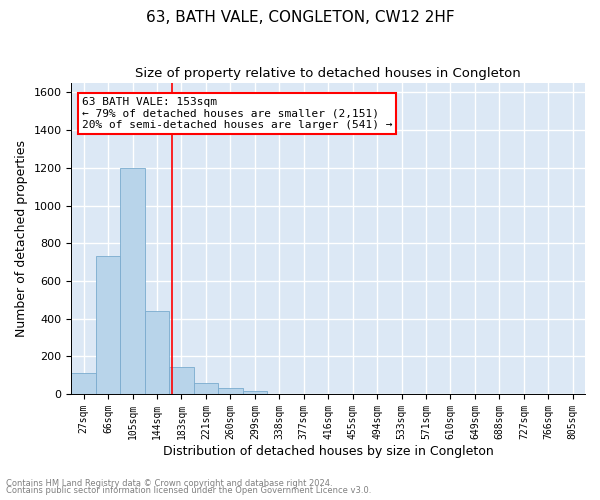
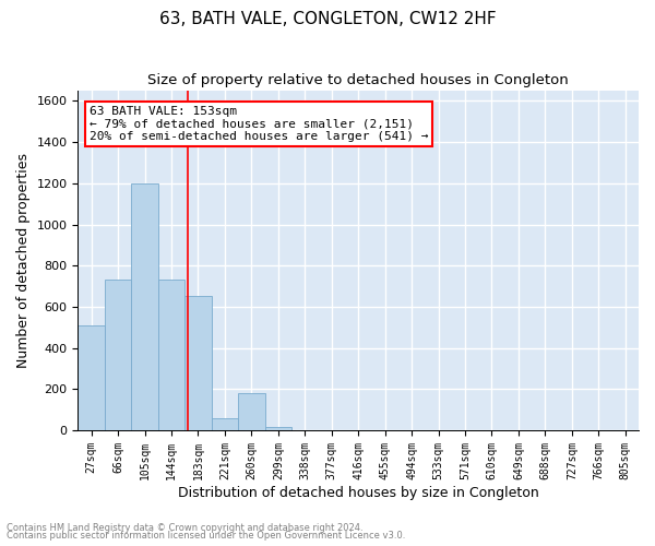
27sqm: 110 -> 510
144sqm: 440 -> 730
183sqm: 140 -> 650
260sqm: 30 -> 180
